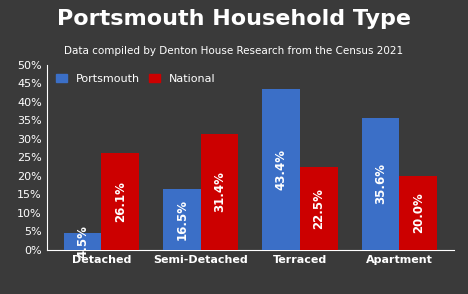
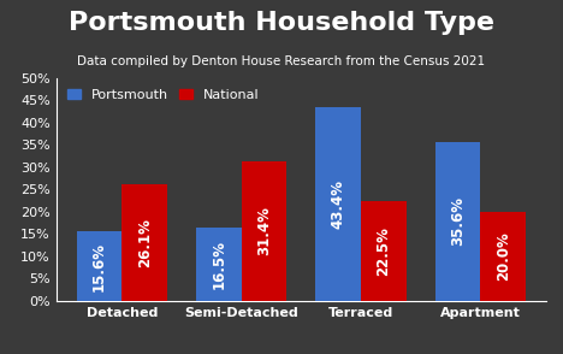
Portsmouth/Detached: 4.5% -> 15.6%
